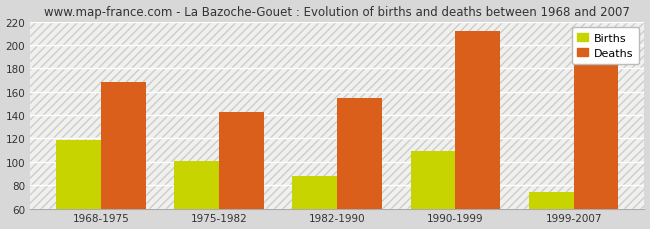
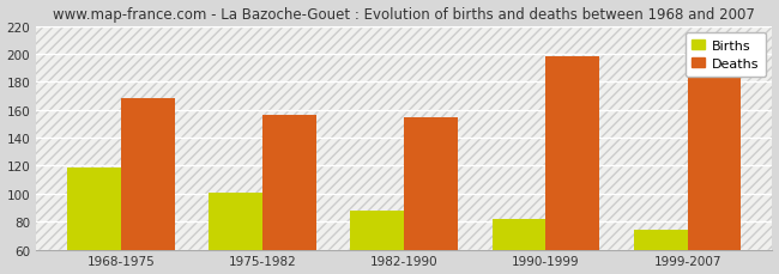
Deaths/1975-1982: 143 -> 156
Births/1990-1999: 109 -> 82
Deaths/1990-1999: 212 -> 198
